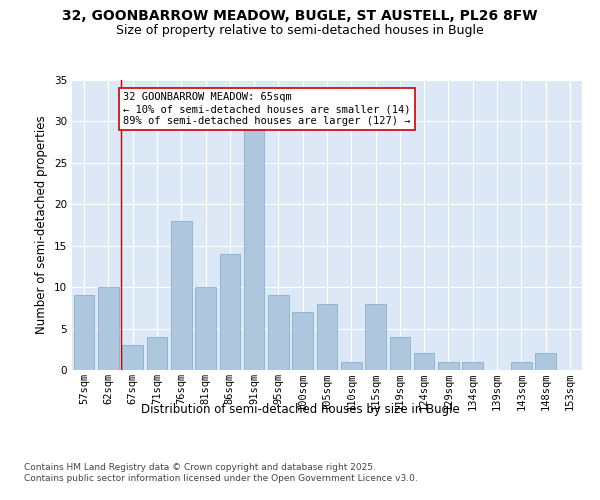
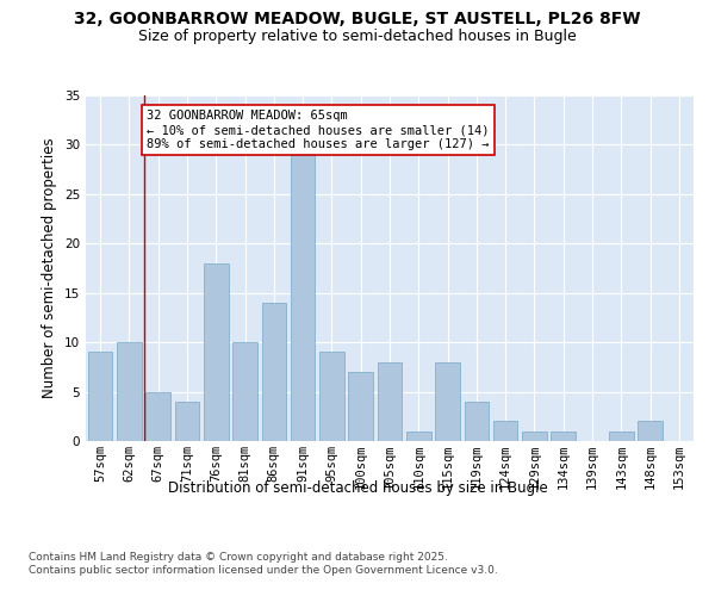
67sqm: 3 -> 5
